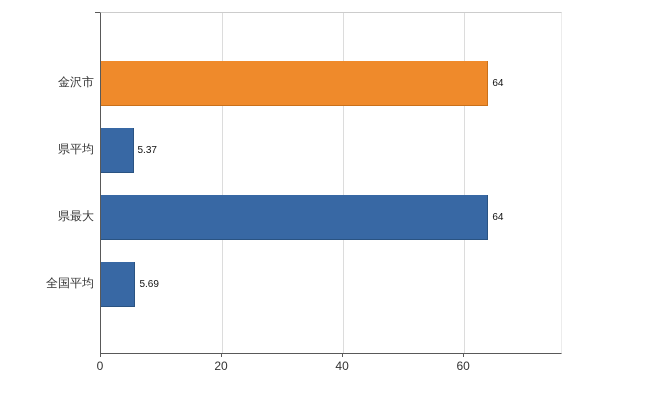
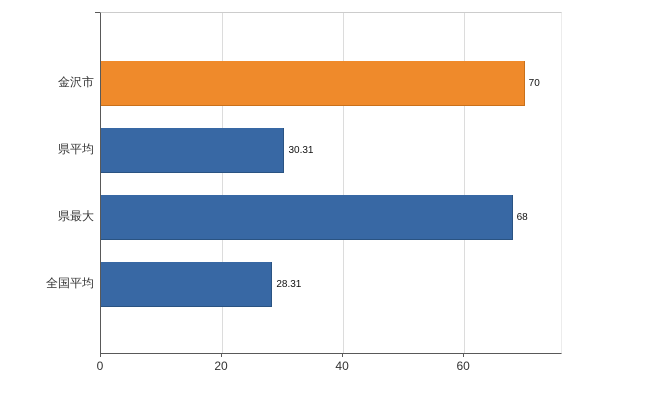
金沢市: 64 -> 70
県平均: 5.37 -> 30.31
県最大: 64 -> 68
全国平均: 5.69 -> 28.31
